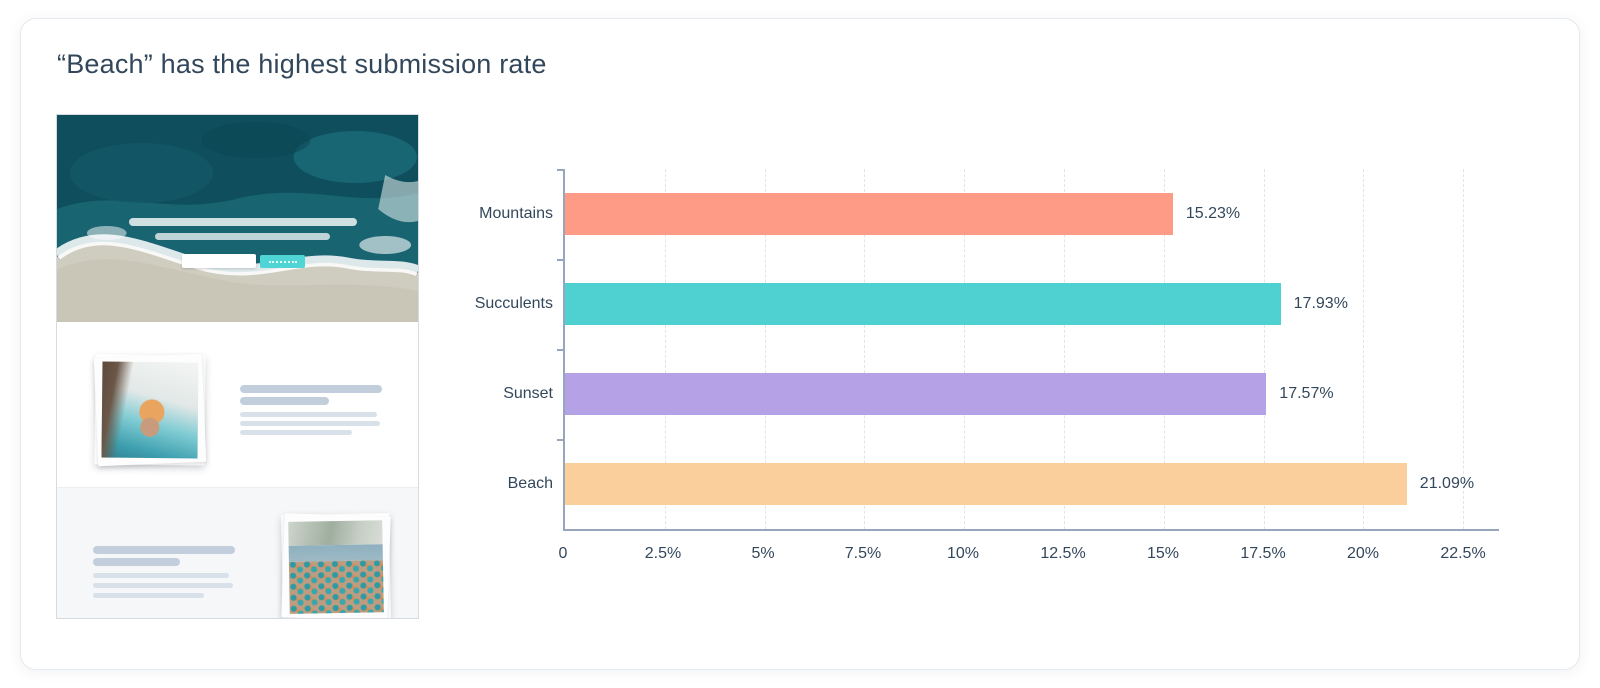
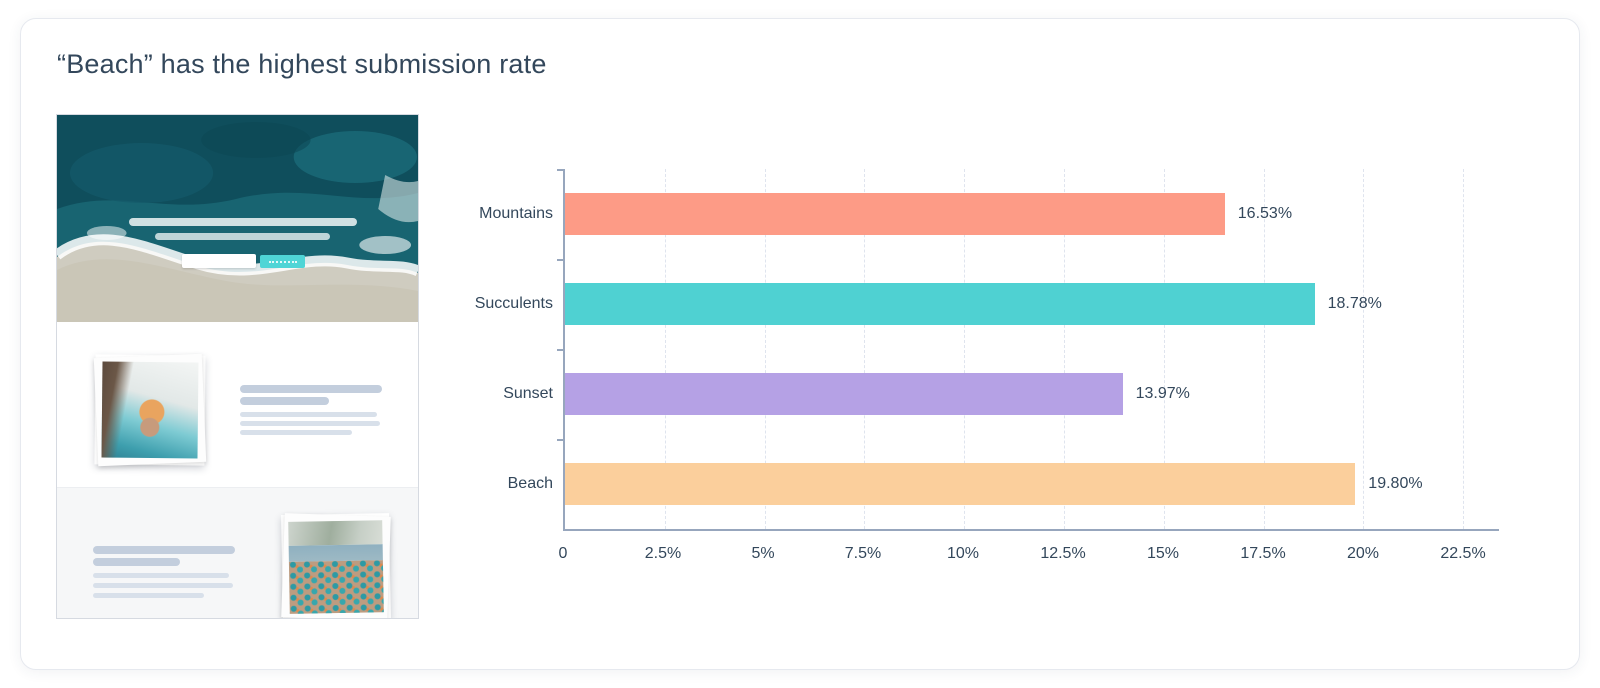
Mountains: 15.23% -> 16.53%
Succulents: 17.93% -> 18.78%
Sunset: 17.57% -> 13.97%
Beach: 21.09% -> 19.80%
